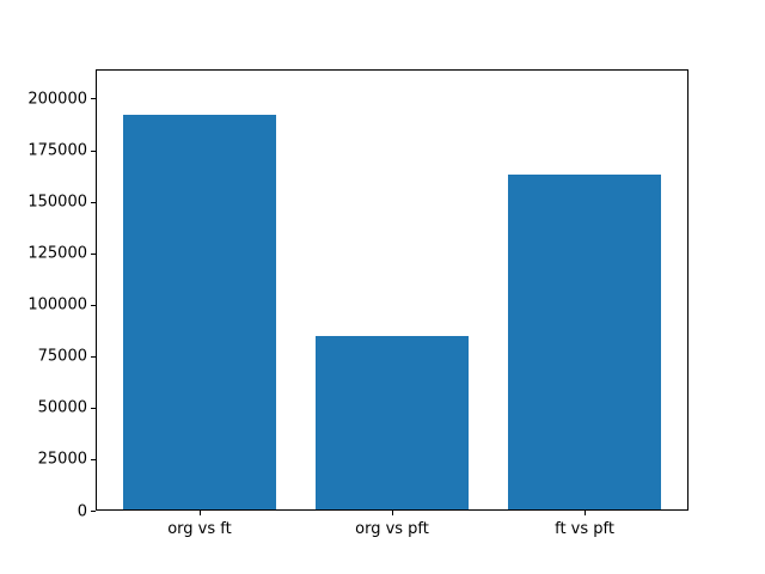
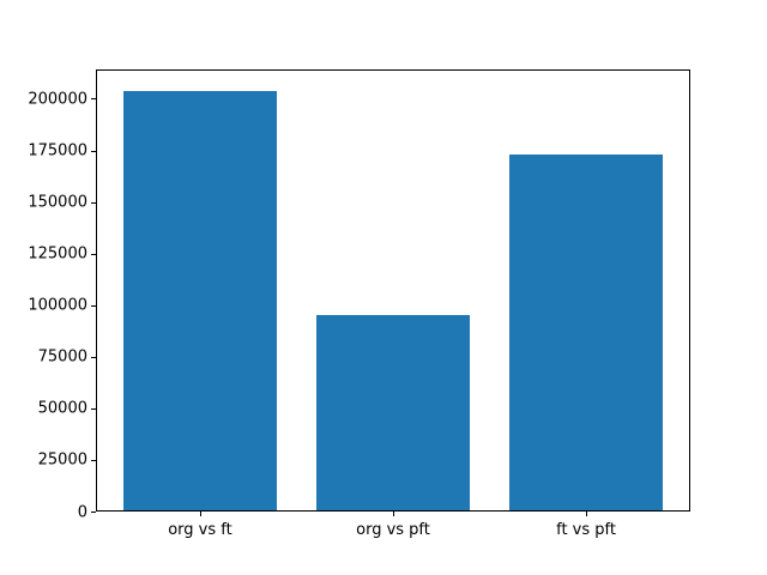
org vs ft: 192000 -> 204000
org vs pft: 85000 -> 95000
ft vs pft: 163000 -> 173000
